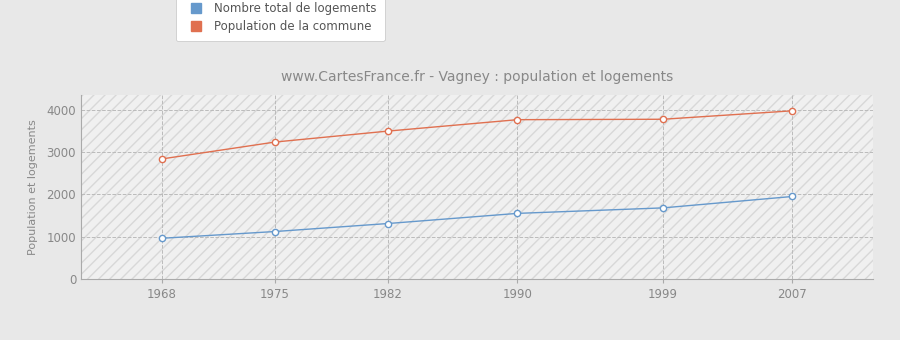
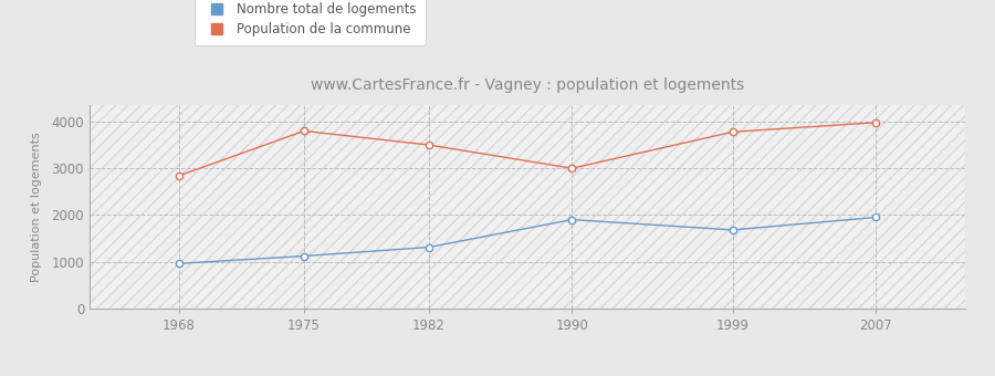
Population de la commune/1975: 3240 -> 3800
Nombre total de logements/1990: 1550 -> 1900
Population de la commune/1990: 3770 -> 3000
